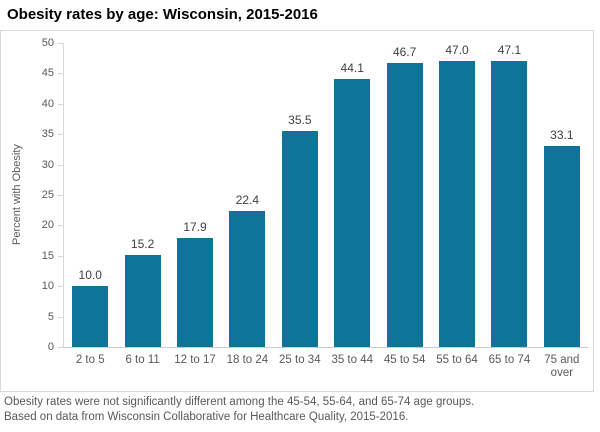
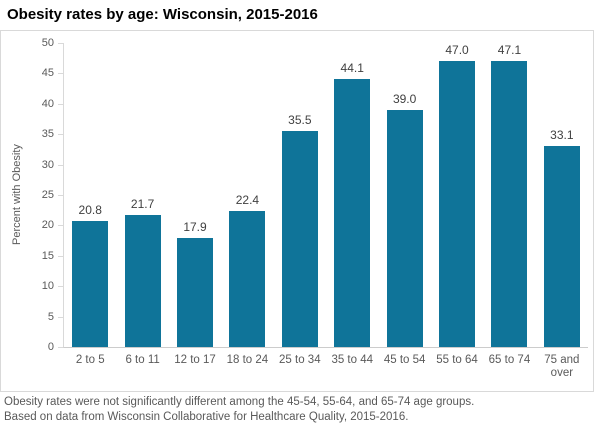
2 to 5: 10.0 -> 20.8
6 to 11: 15.2 -> 21.7
45 to 54: 46.7 -> 39.0
